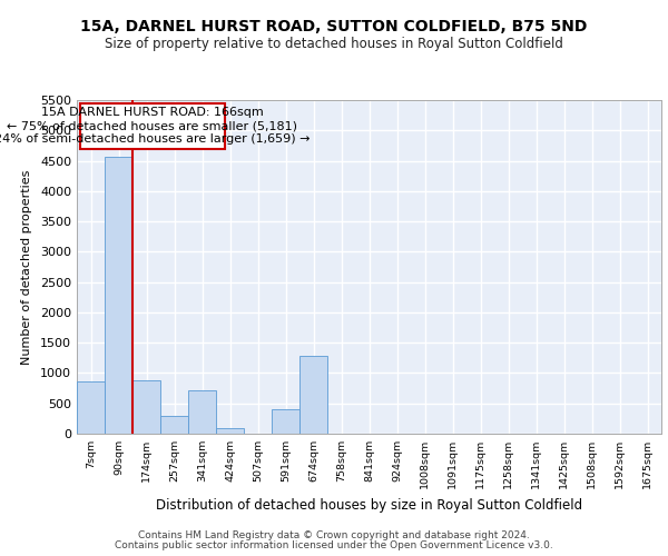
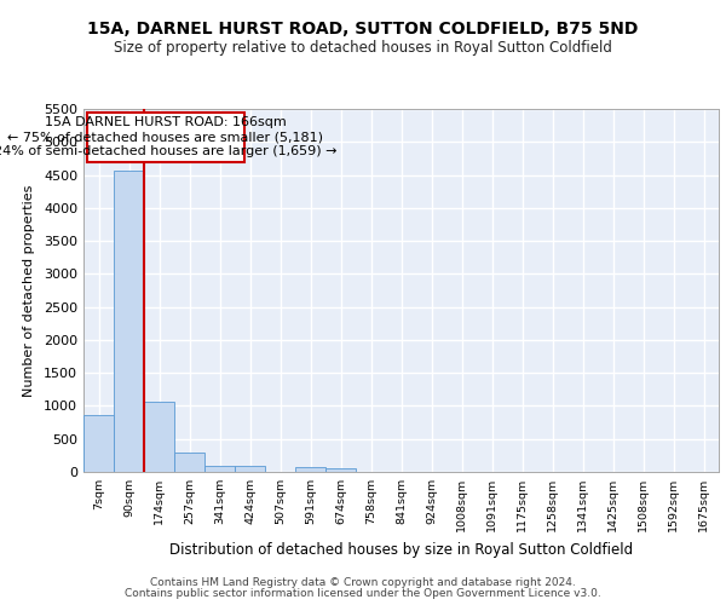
174sqm: 880 -> 1060
341sqm: 720 -> 100
591sqm: 400 -> 70
674sqm: 1280 -> 50
